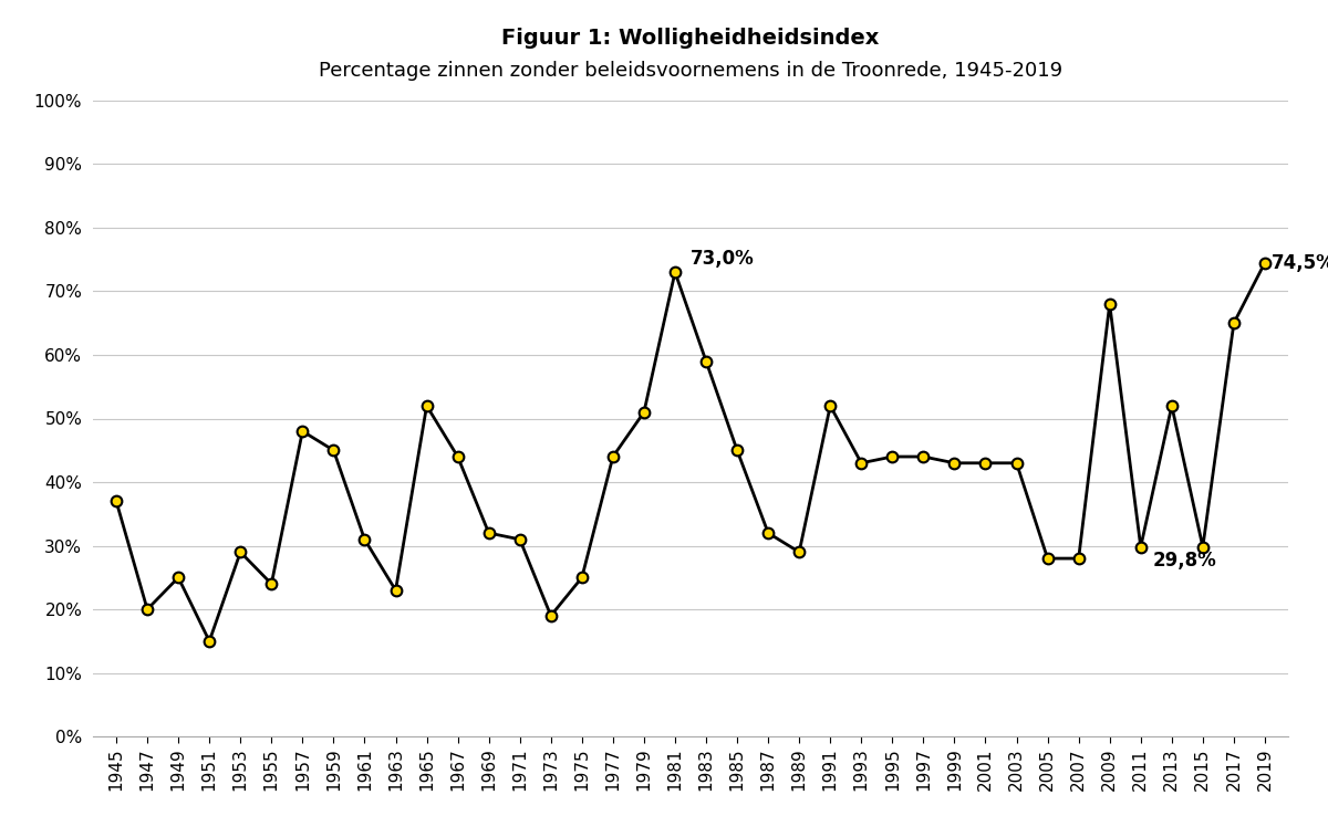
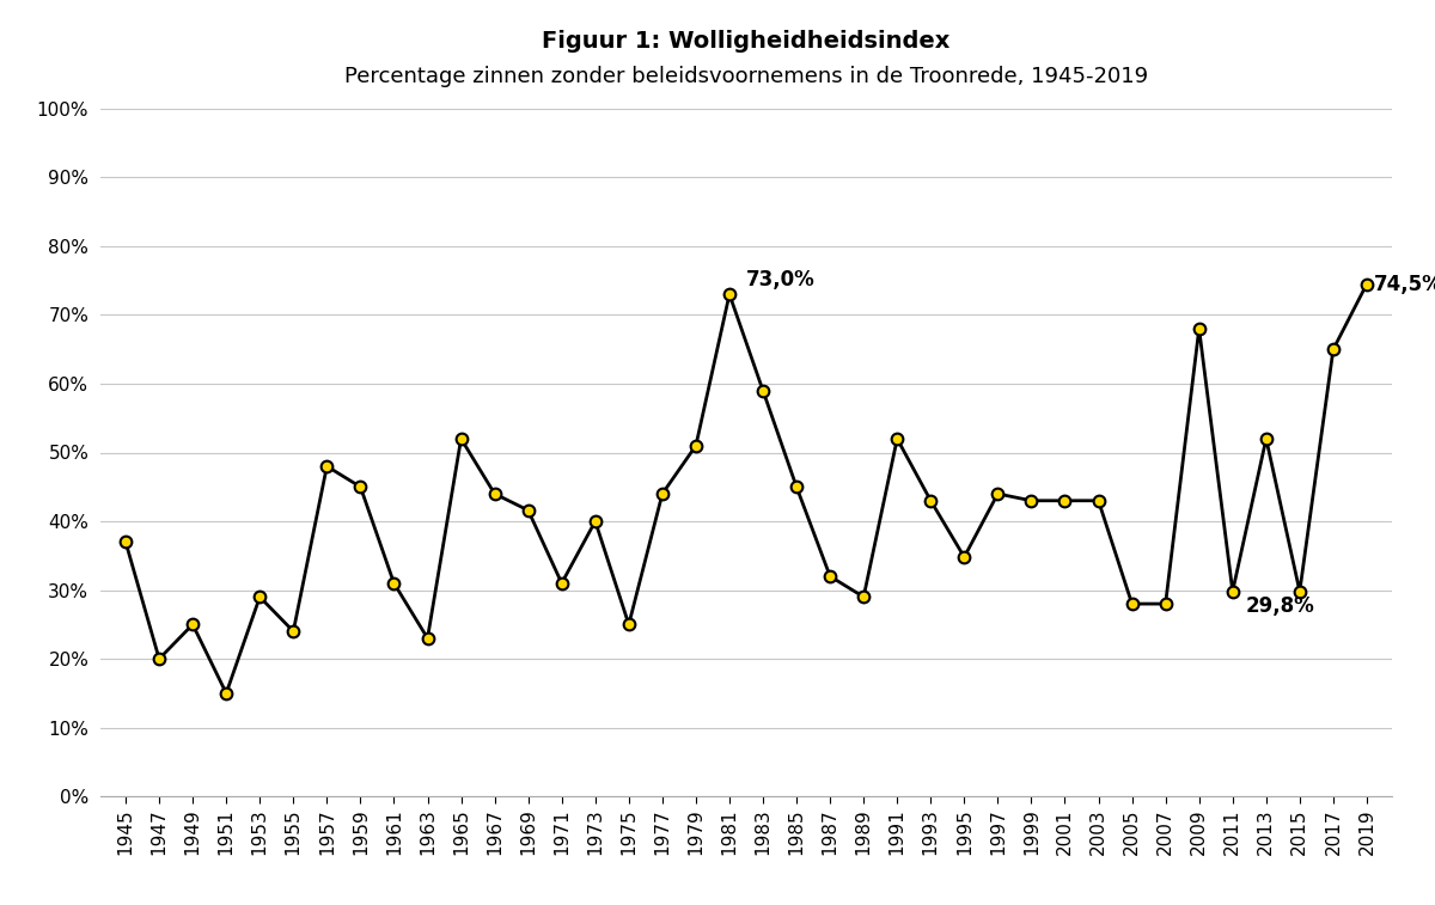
1969: 32.0% -> 41.6%
1973: 19.0% -> 40.0%
1995: 44.0% -> 34.8%
